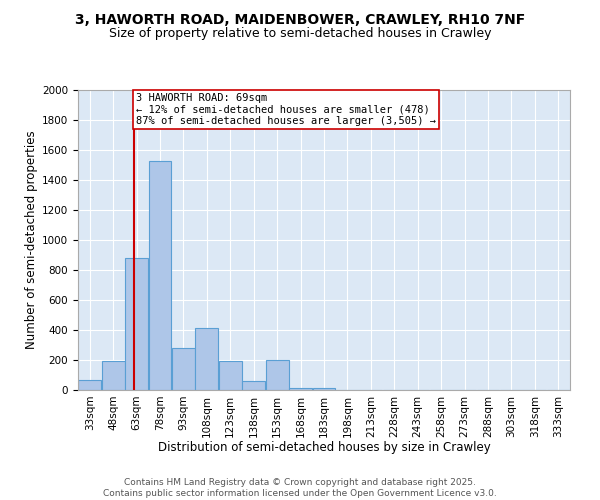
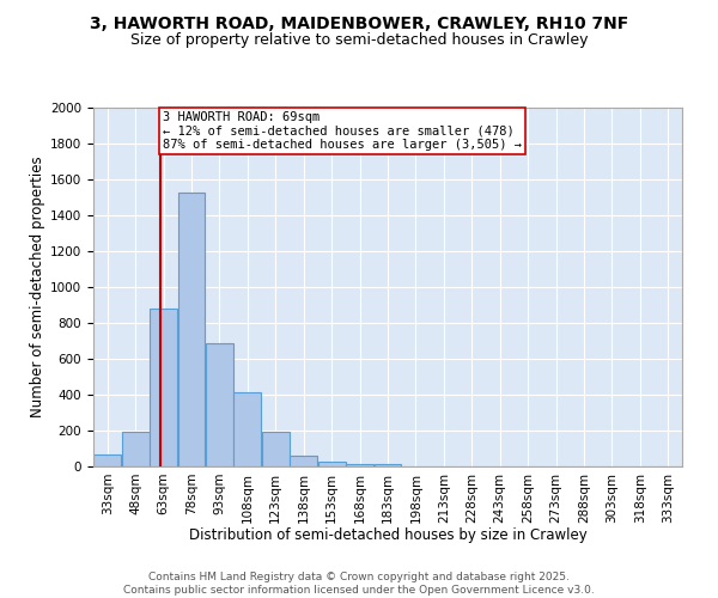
93sqm: 280 -> 690
153sqm: 200 -> 30
